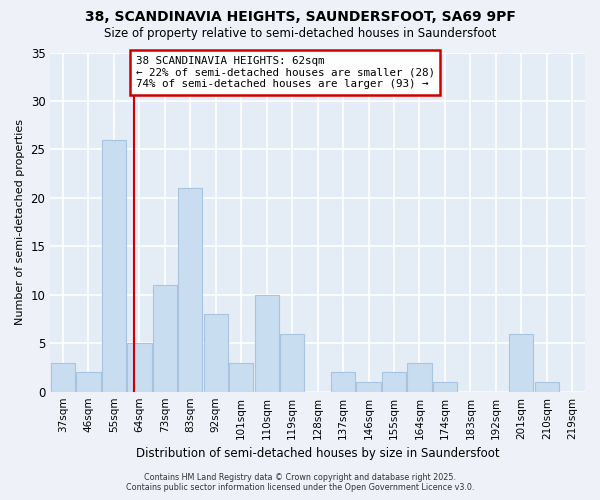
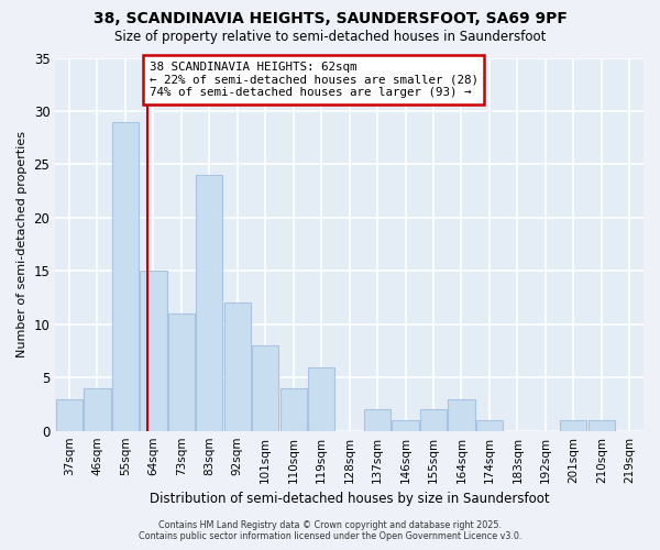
46sqm: 2 -> 4
55sqm: 26 -> 29
64sqm: 5 -> 15
83sqm: 21 -> 24
92sqm: 8 -> 12
101sqm: 3 -> 8
110sqm: 10 -> 4
201sqm: 6 -> 1
